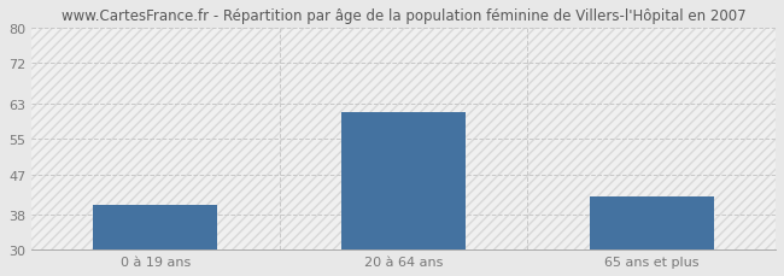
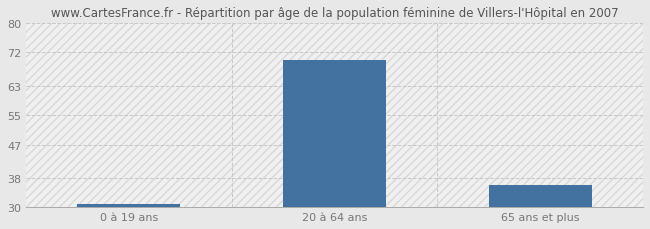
0 à 19 ans: 40 -> 31
20 à 64 ans: 61 -> 70
65 ans et plus: 42 -> 36
